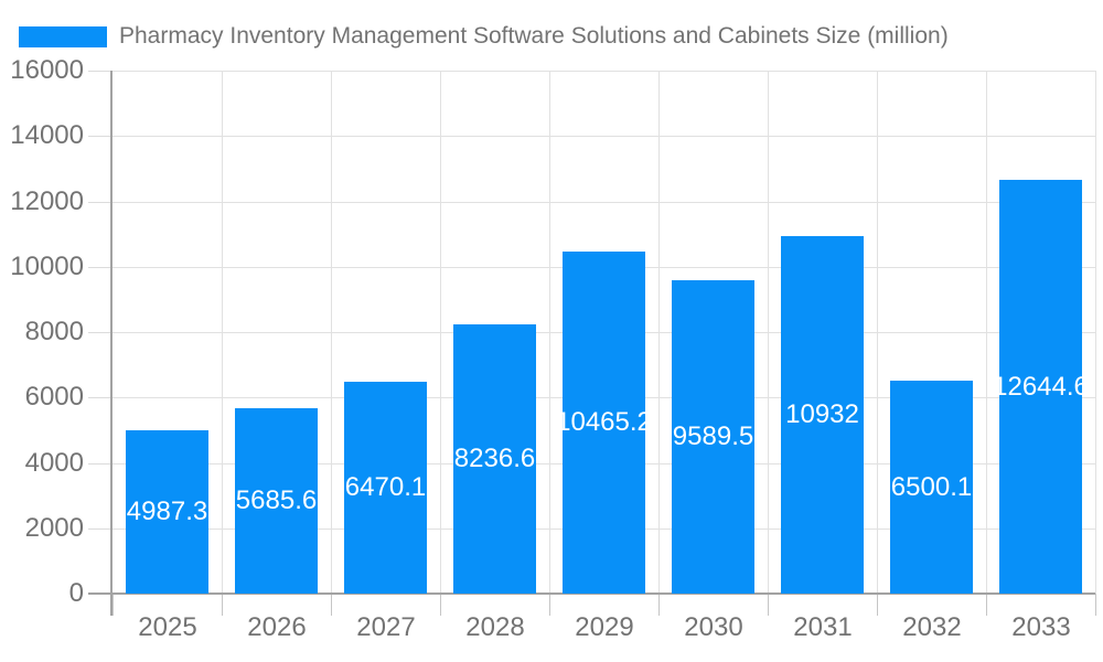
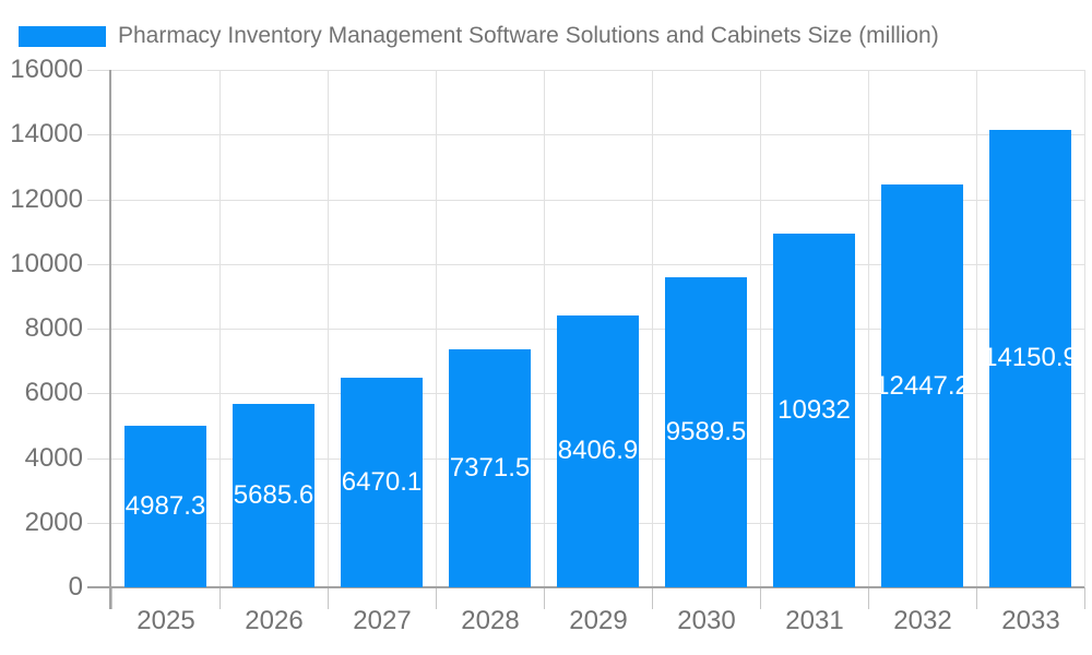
2028: 8236.6 -> 7371.5
2029: 10465.2 -> 8406.9
2032: 6500.1 -> 12447.2
2033: 12644.6 -> 14150.9
